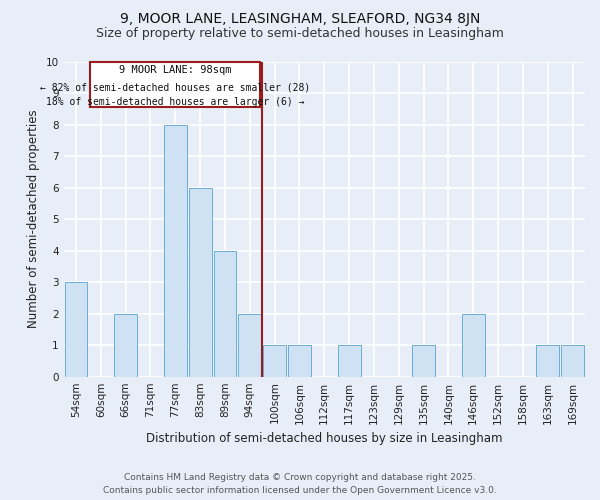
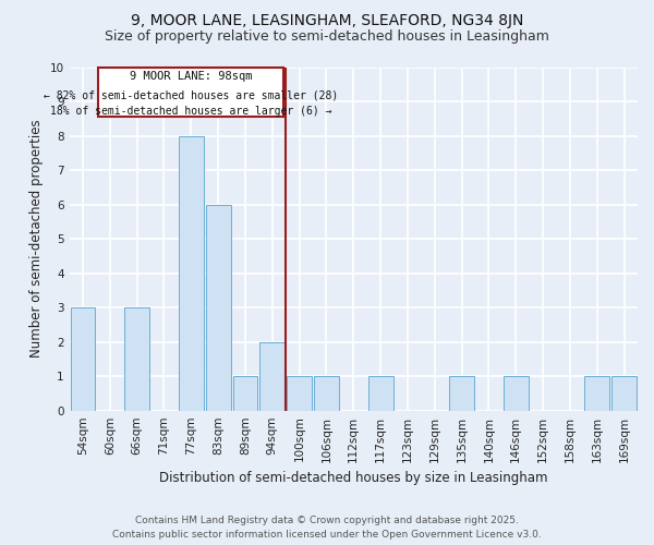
66sqm: 2 -> 3
89sqm: 4 -> 1
146sqm: 2 -> 1
